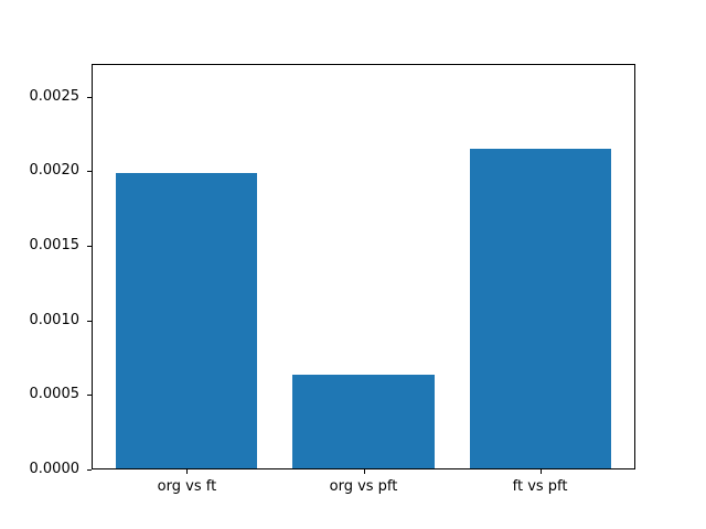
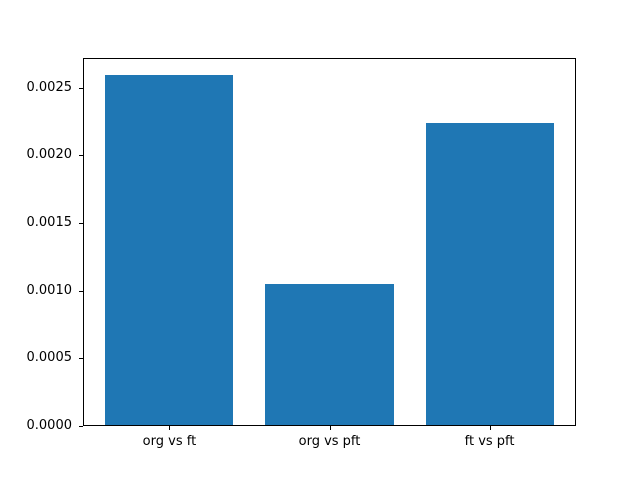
org vs ft: 0.00198 -> 0.00259
org vs pft: 0.00063 -> 0.00104
ft vs pft: 0.00214 -> 0.00223
